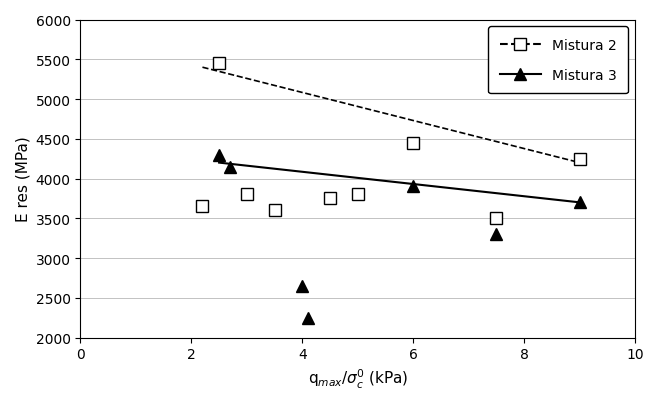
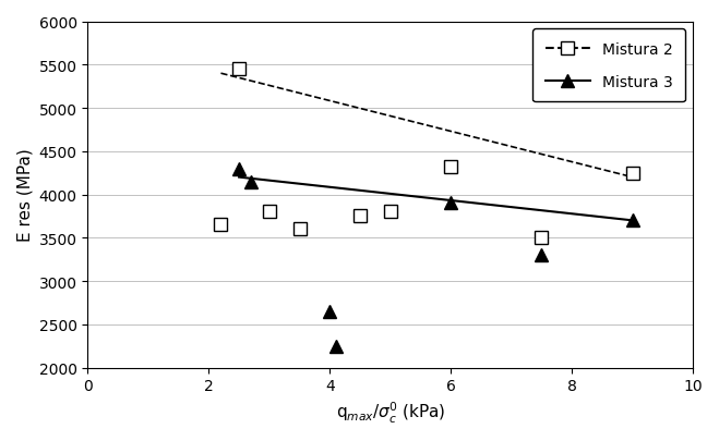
Mistura 2/6: 4450 -> 4320
